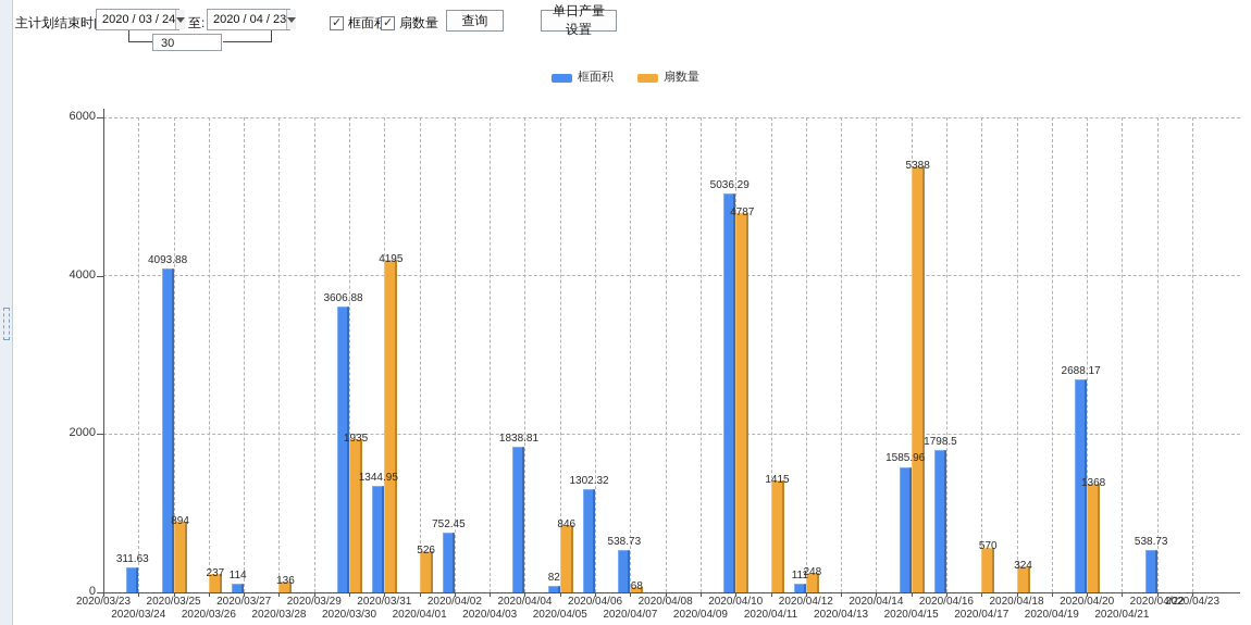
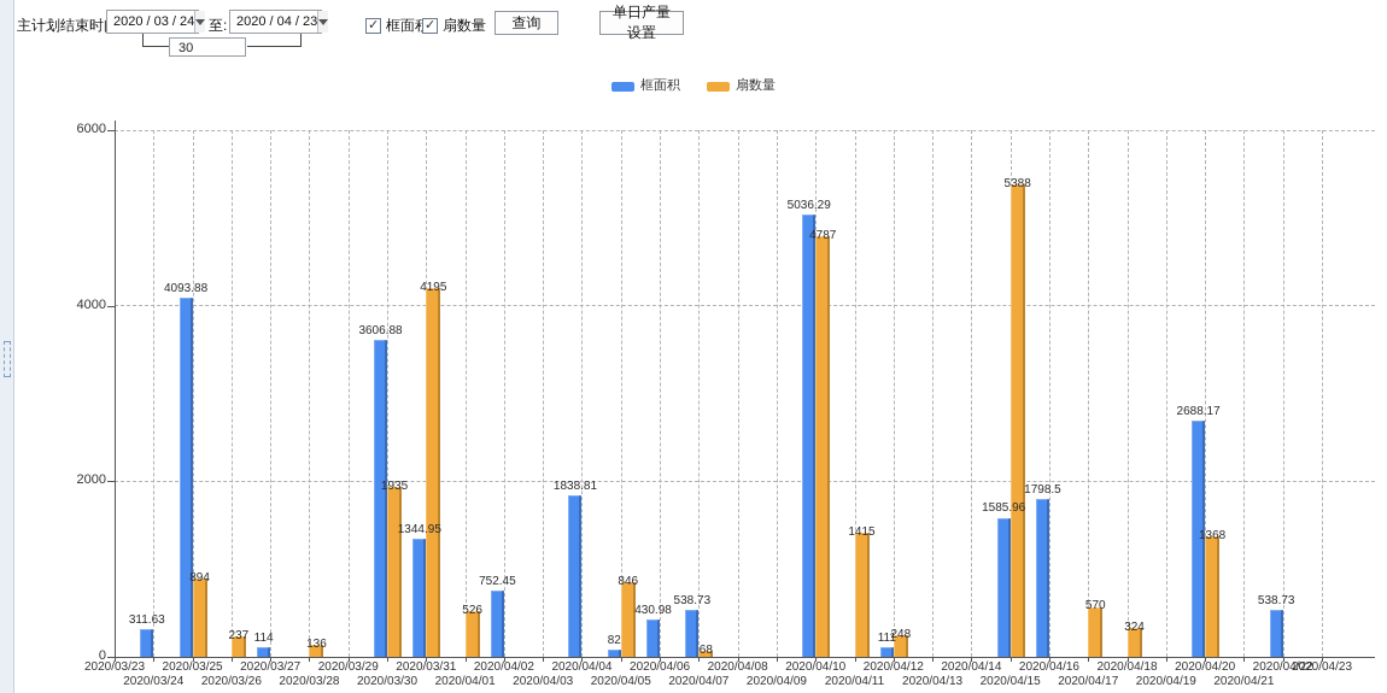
框面积/2020/04/06: 1302.32 -> 430.98
